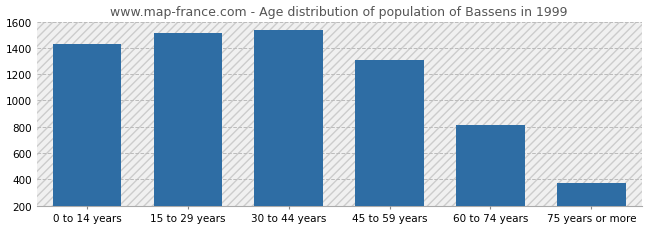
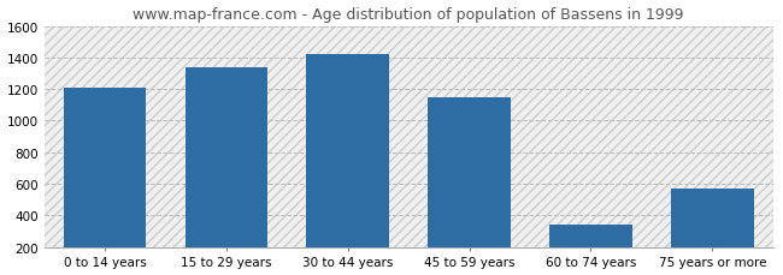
0 to 14 years: 1430 -> 1210
15 to 29 years: 1510 -> 1340
30 to 44 years: 1540 -> 1420
45 to 59 years: 1310 -> 1150
60 to 74 years: 820 -> 340
75 years or more: 380 -> 570
